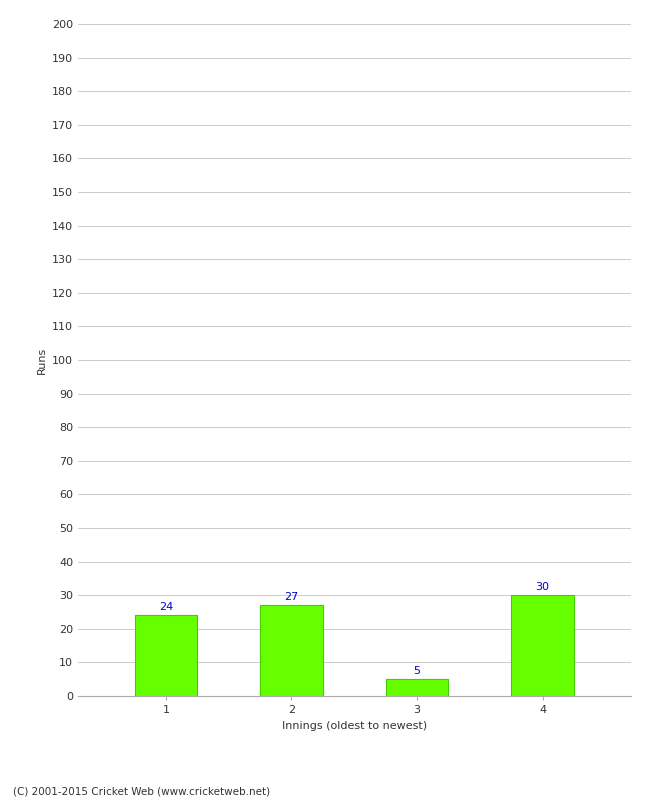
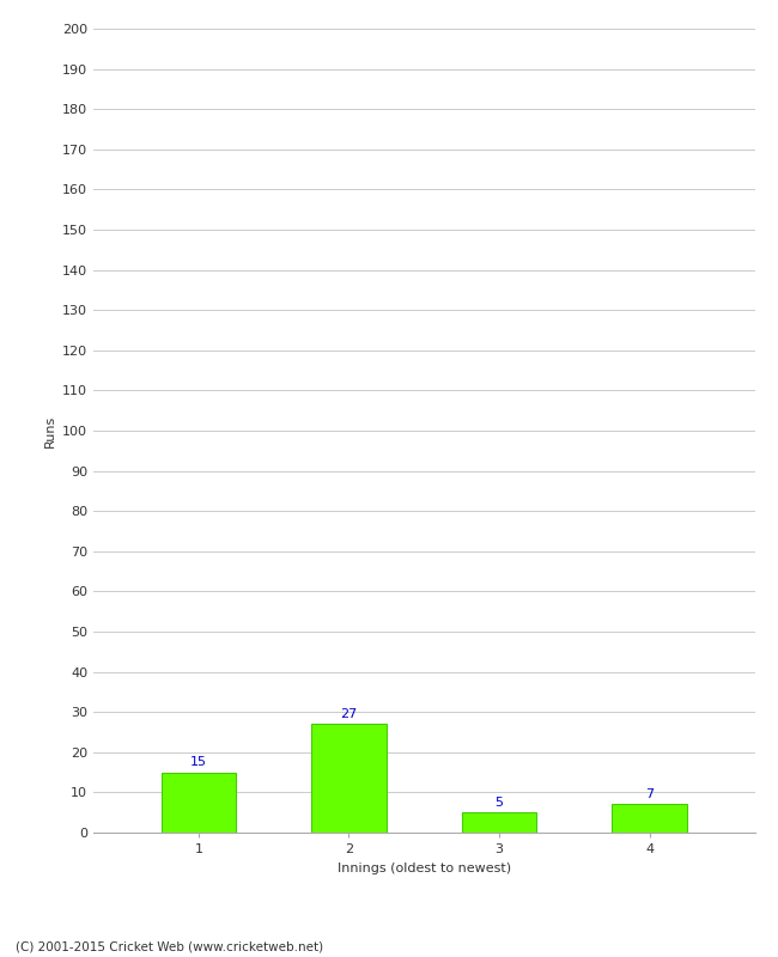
1: 24 -> 15
4: 30 -> 7
